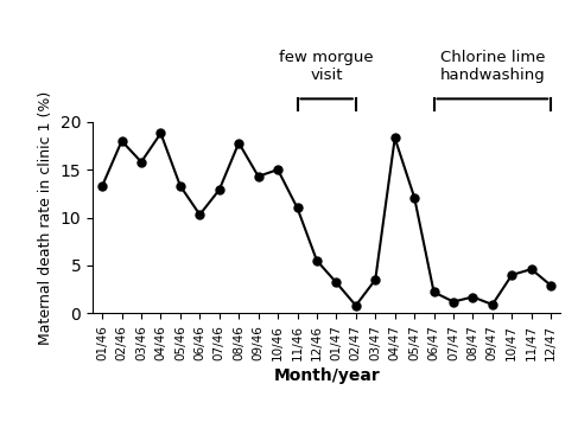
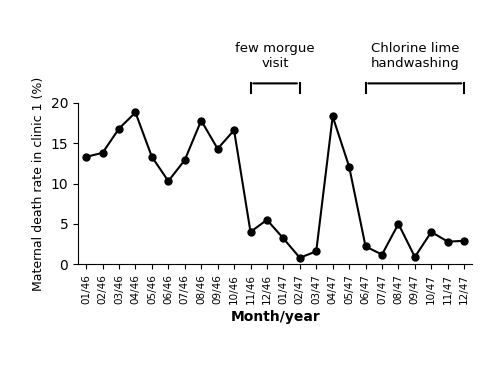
02/46: 18.0 -> 13.8
03/46: 15.8 -> 16.8
10/46: 15.0 -> 16.6
11/46: 11.0 -> 4.0
03/47: 3.5 -> 1.6
08/47: 1.7 -> 5.0
11/47: 4.6 -> 2.8
